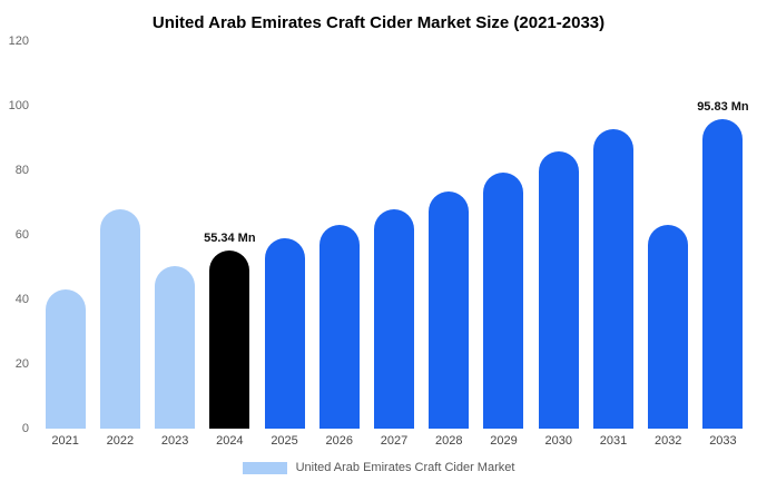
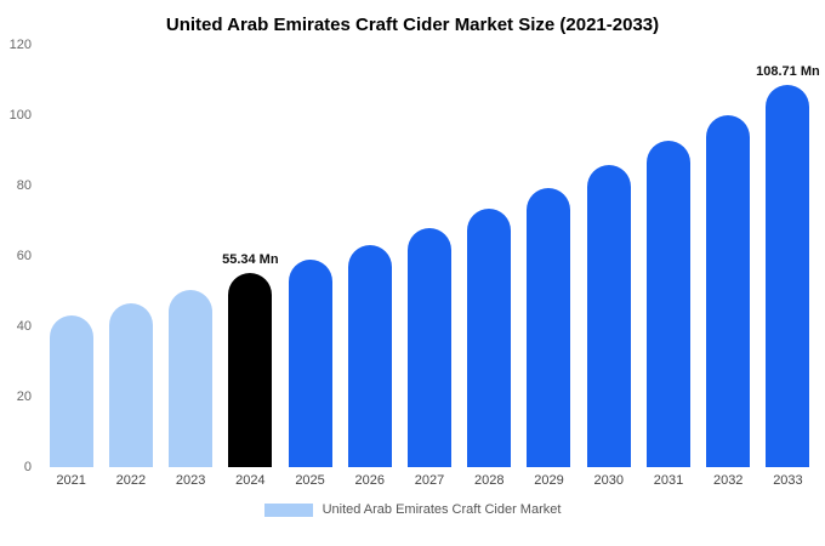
2022: 68 -> 46
2032: 63 -> 100
2033: 95.83 -> 108.71
